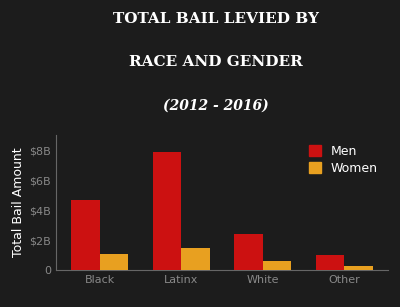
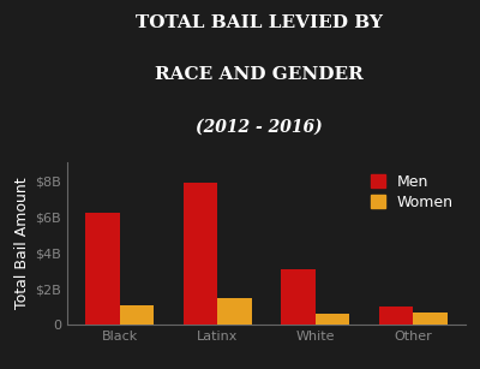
Men/Black: $4.7B -> $6.2B
Men/White: $2.4B -> $3.1B
Women/Other: $0.3B -> $0.7B
